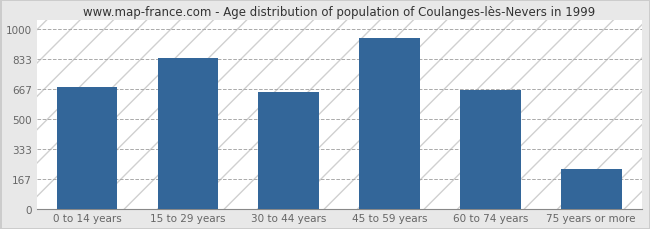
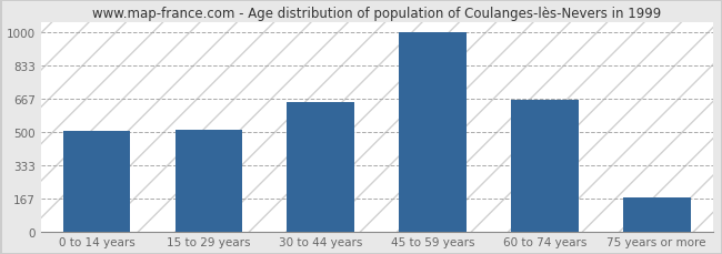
0 to 14 years: 680 -> 510
15 to 29 years: 840 -> 510
45 to 59 years: 950 -> 1000
75 years or more: 220 -> 170
